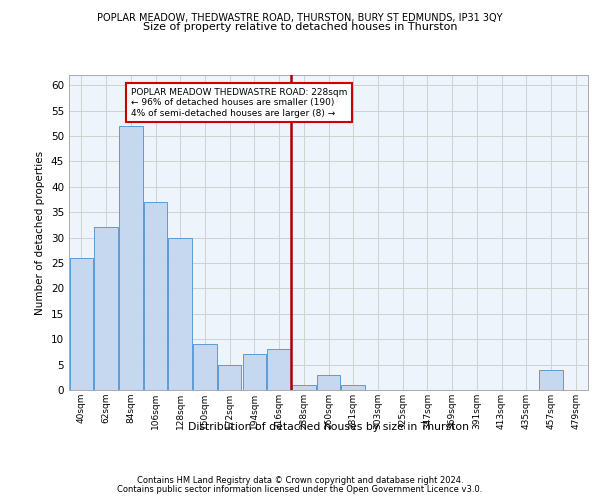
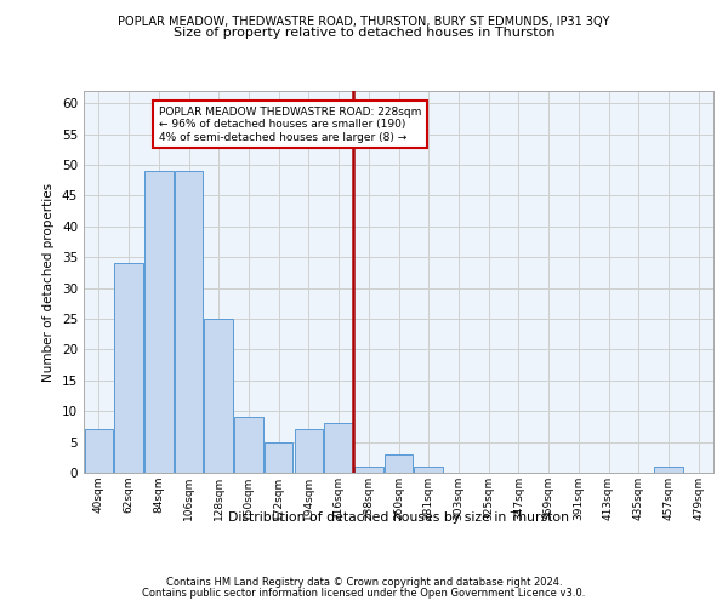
40sqm: 26 -> 7
62sqm: 32 -> 34
84sqm: 52 -> 49
106sqm: 37 -> 49
128sqm: 30 -> 25
457sqm: 4 -> 1
